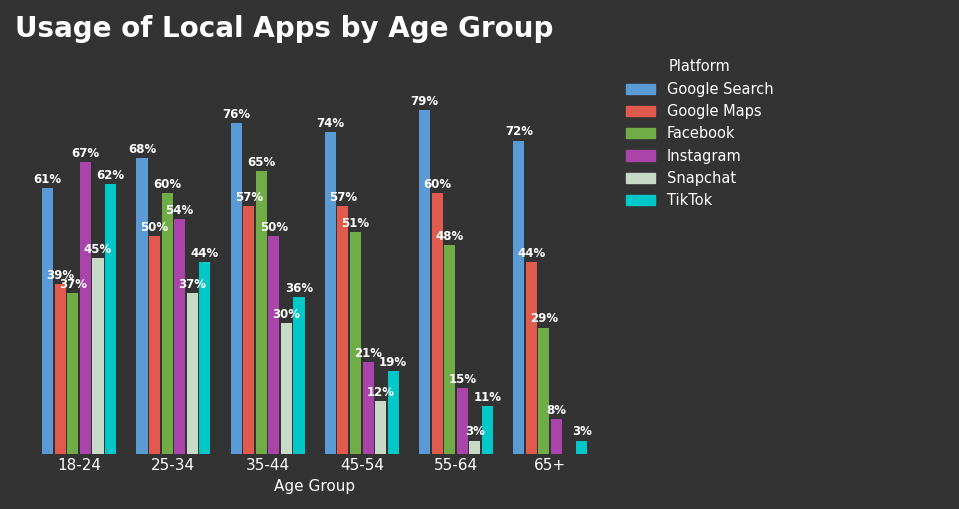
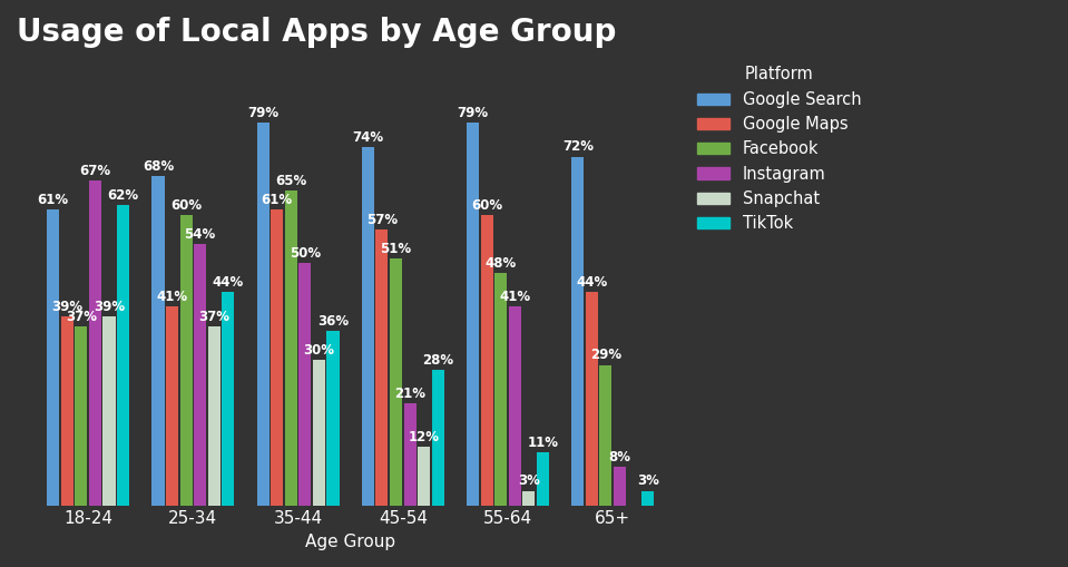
Snapchat/18-24: 45% -> 39%
Google Maps/25-34: 50% -> 41%
Google Search/35-44: 76% -> 79%
Google Maps/35-44: 57% -> 61%
TikTok/45-54: 19% -> 28%
Instagram/55-64: 15% -> 41%
